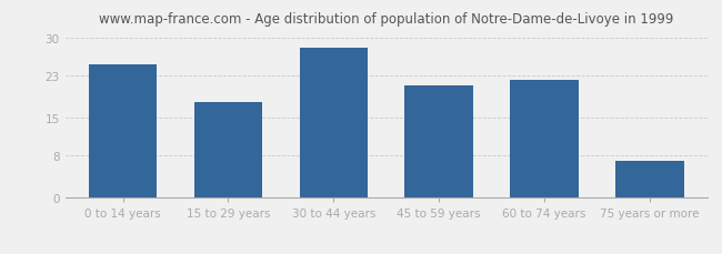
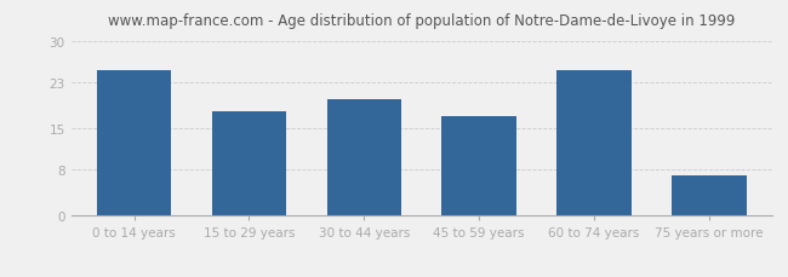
30 to 44 years: 28 -> 20
45 to 59 years: 21 -> 17
60 to 74 years: 22 -> 25
